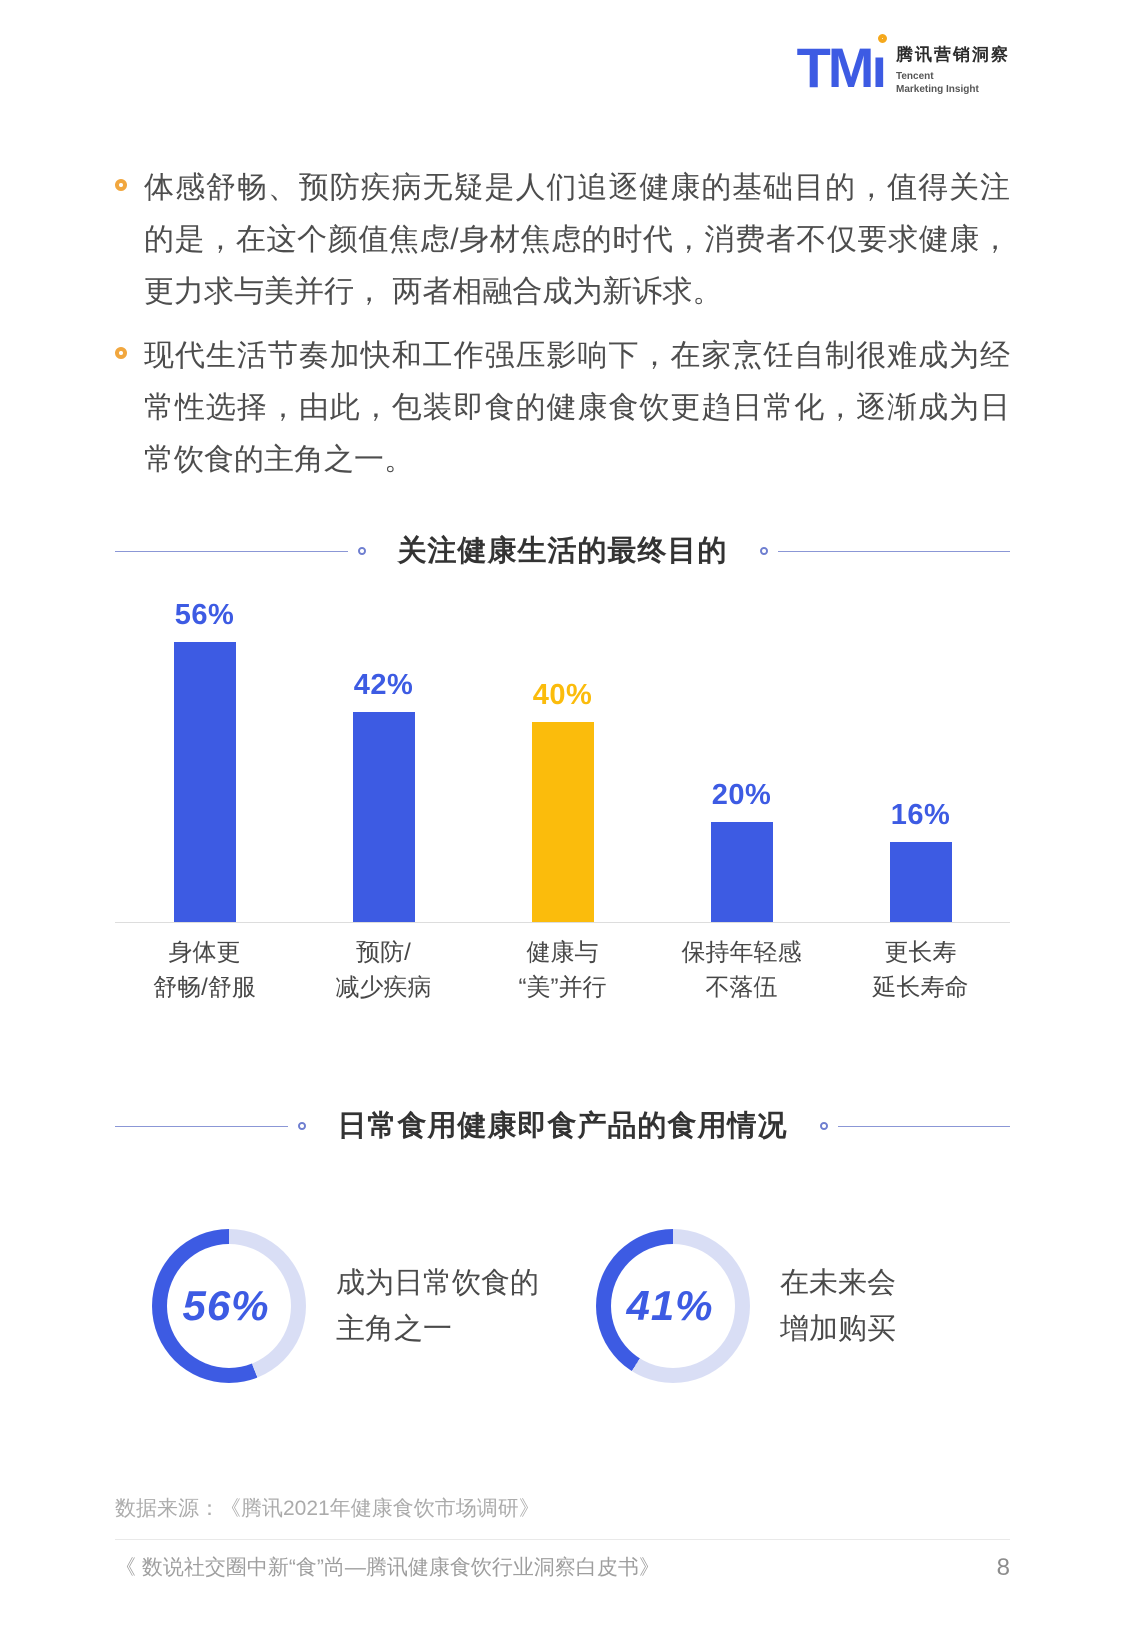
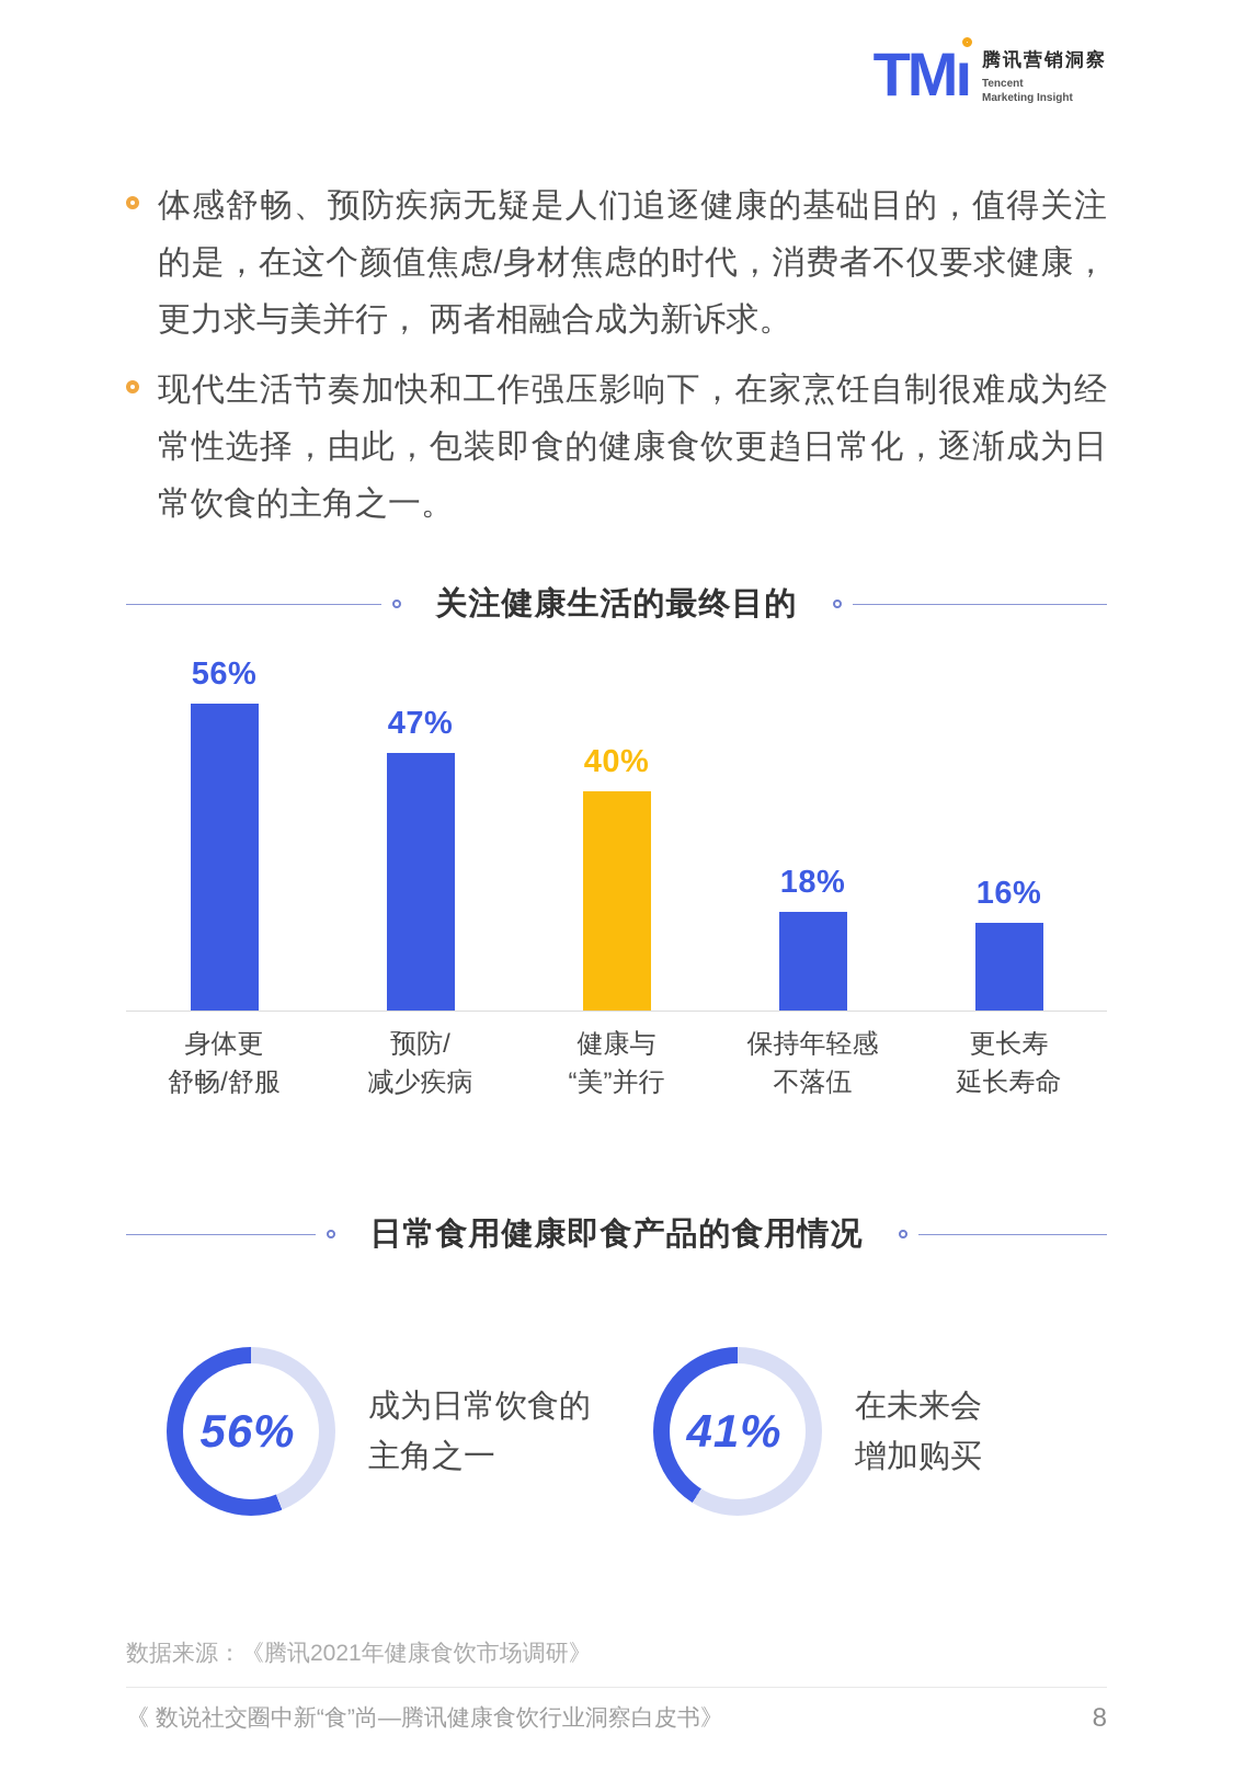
关注健康生活的最终目的/预防/减少疾病: 42% -> 47%
关注健康生活的最终目的/保持年轻感不落伍: 20% -> 18%
